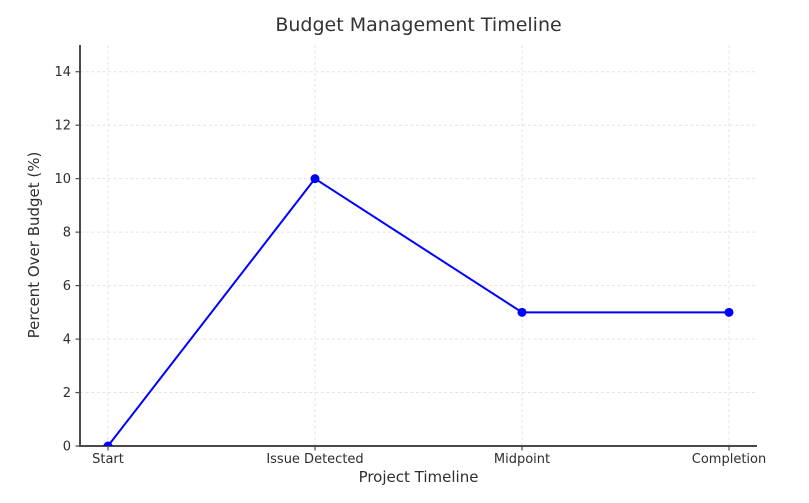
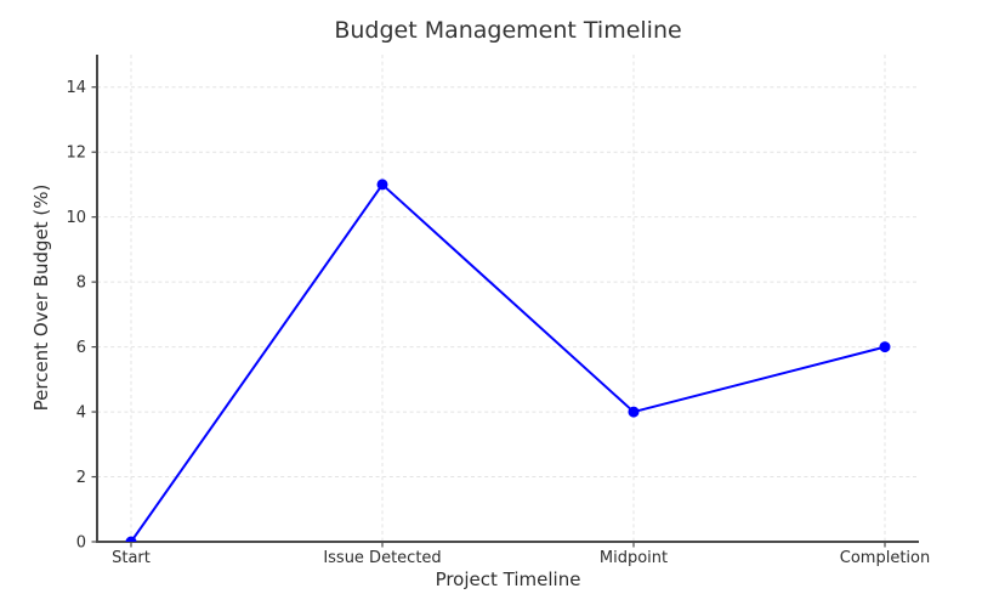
Issue Detected: 10 -> 11
Midpoint: 5 -> 4
Completion: 5 -> 6
